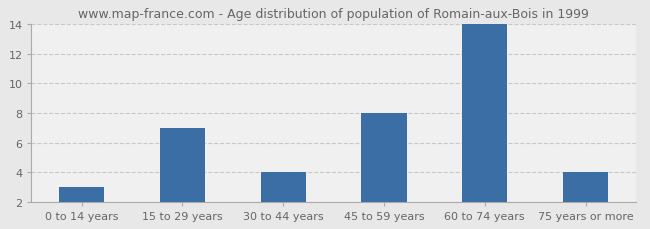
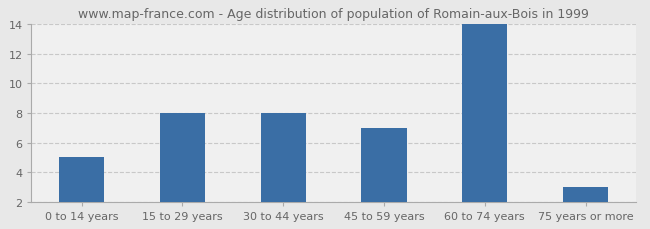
0 to 14 years: 3 -> 5
15 to 29 years: 7 -> 8
30 to 44 years: 4 -> 8
45 to 59 years: 8 -> 7
75 years or more: 4 -> 3
